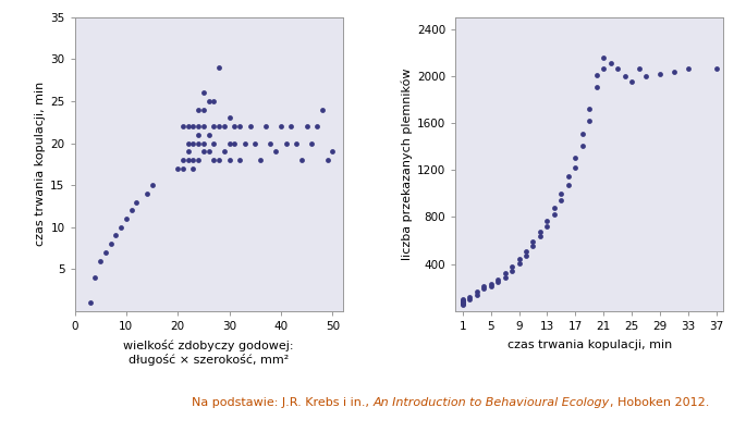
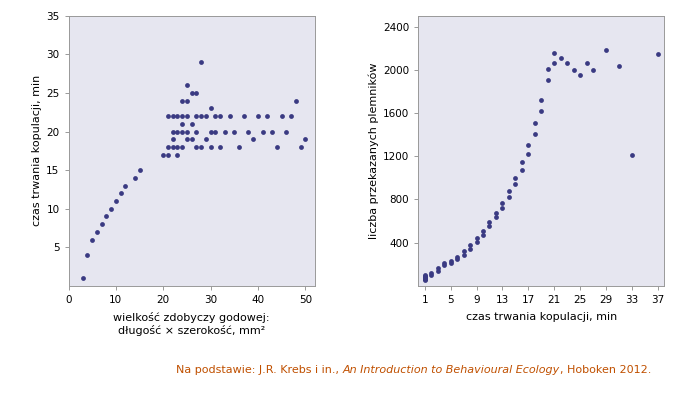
29: 2020 -> 2180
33: 2060 -> 1210
37: 2060 -> 2150
